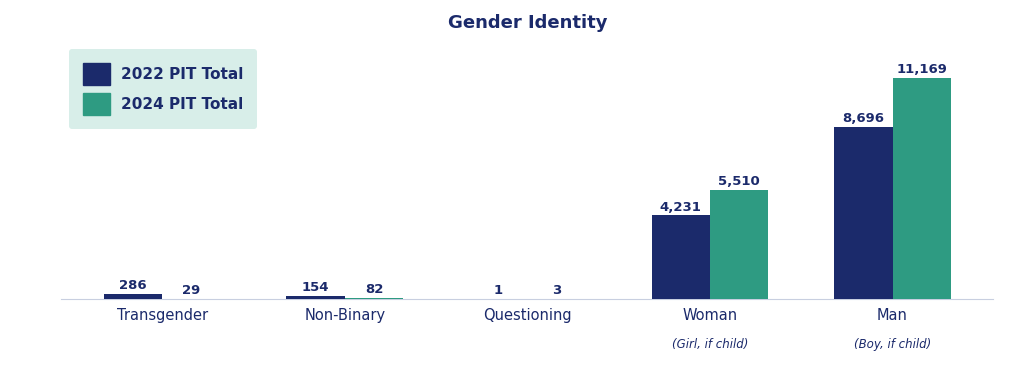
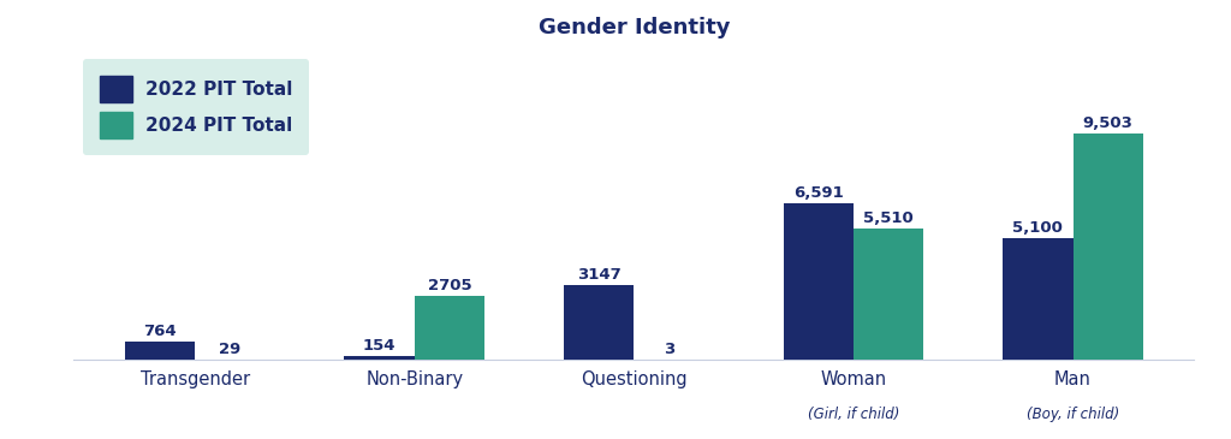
2022 PIT Total/Transgender: 286 -> 764
2024 PIT Total/Non-Binary: 82 -> 2705
2022 PIT Total/Questioning: 1 -> 3147
2022 PIT Total/Woman: 4,231 -> 6,591
2022 PIT Total/Man: 8,696 -> 5,100
2024 PIT Total/Man: 11,169 -> 9,503
